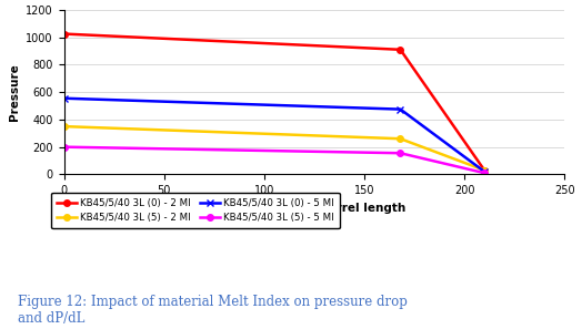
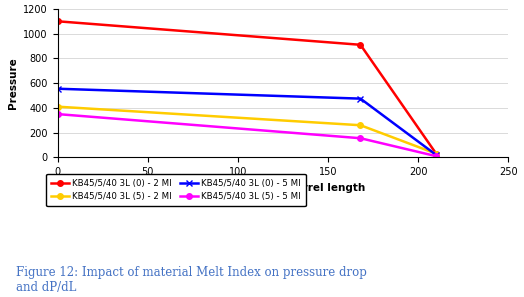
KB45/5/40 3L (0) - 2 MI/0: 1020 -> 1100
KB45/5/40 3L (5) - 2 MI/0: 350 -> 410
KB45/5/40 3L (5) - 5 MI/0: 200 -> 350
